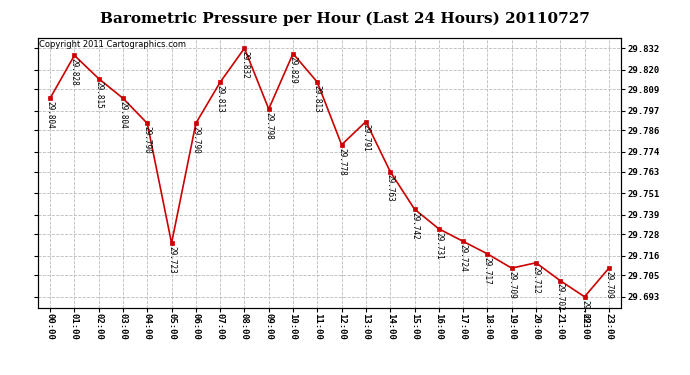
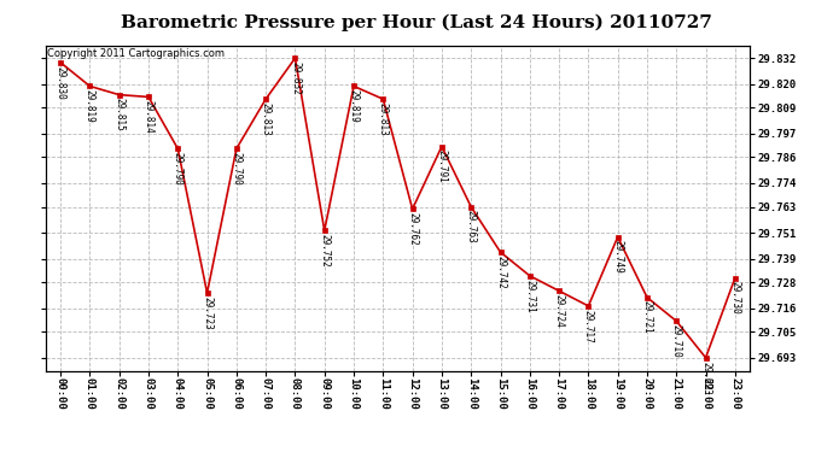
00:00: 29.804 -> 29.830
01:00: 29.828 -> 29.819
03:00: 29.804 -> 29.814
09:00: 29.798 -> 29.752
10:00: 29.829 -> 29.819
12:00: 29.778 -> 29.762
19:00: 29.709 -> 29.749
20:00: 29.712 -> 29.721
21:00: 29.702 -> 29.710
23:00: 29.709 -> 29.730
